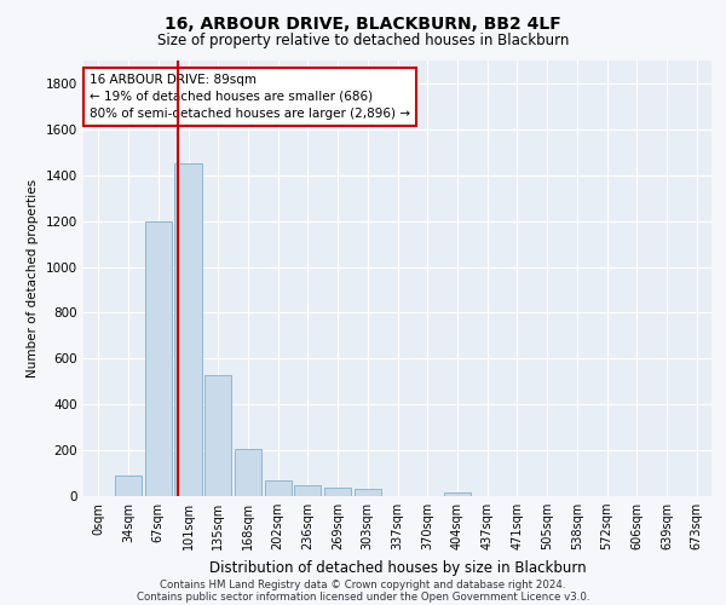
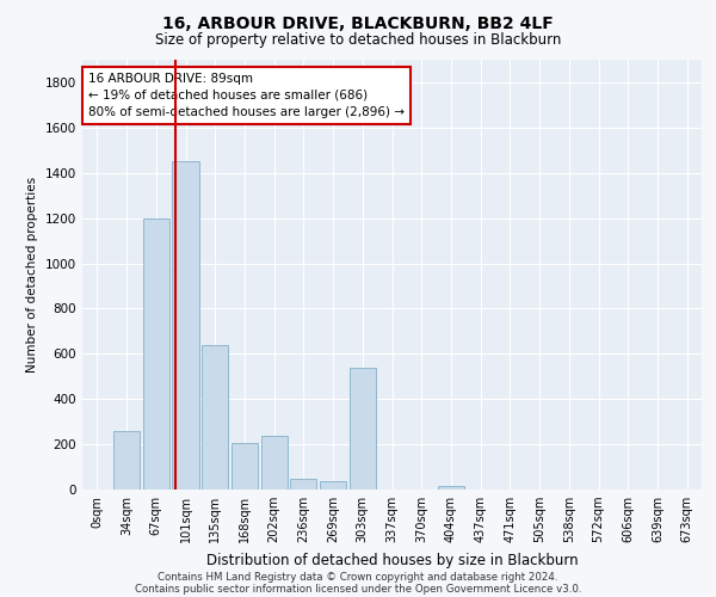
34sqm: 90 -> 260
135sqm: 530 -> 640
202sqm: 70 -> 240
303sqm: 30 -> 540
